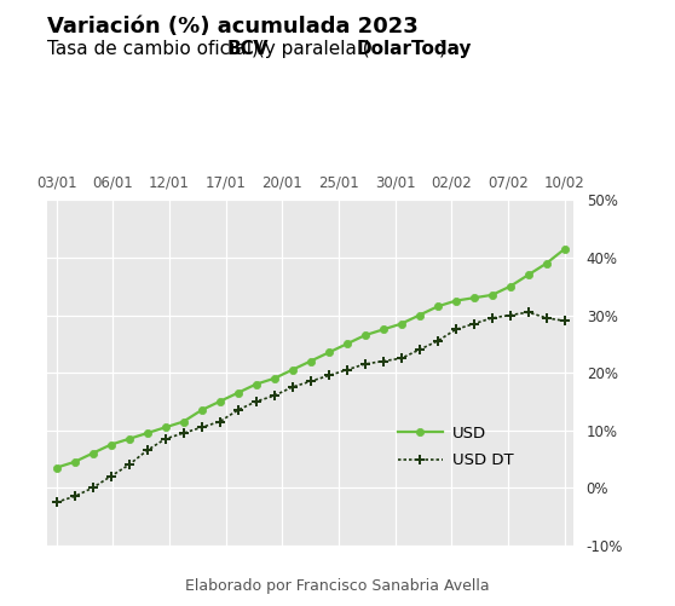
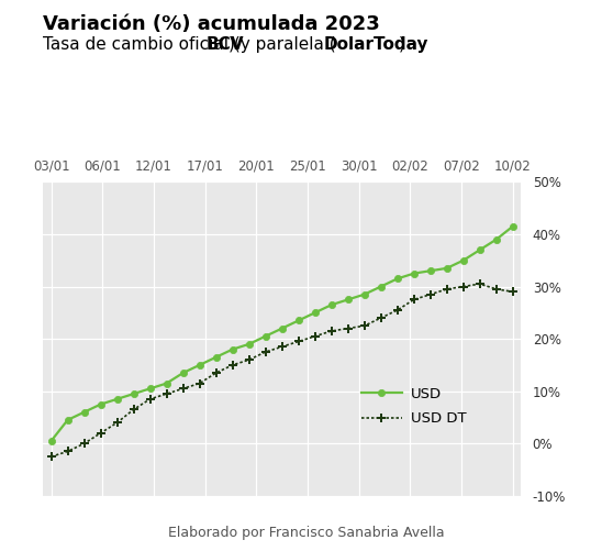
USD/03/01: 3.5% -> 0.5%
